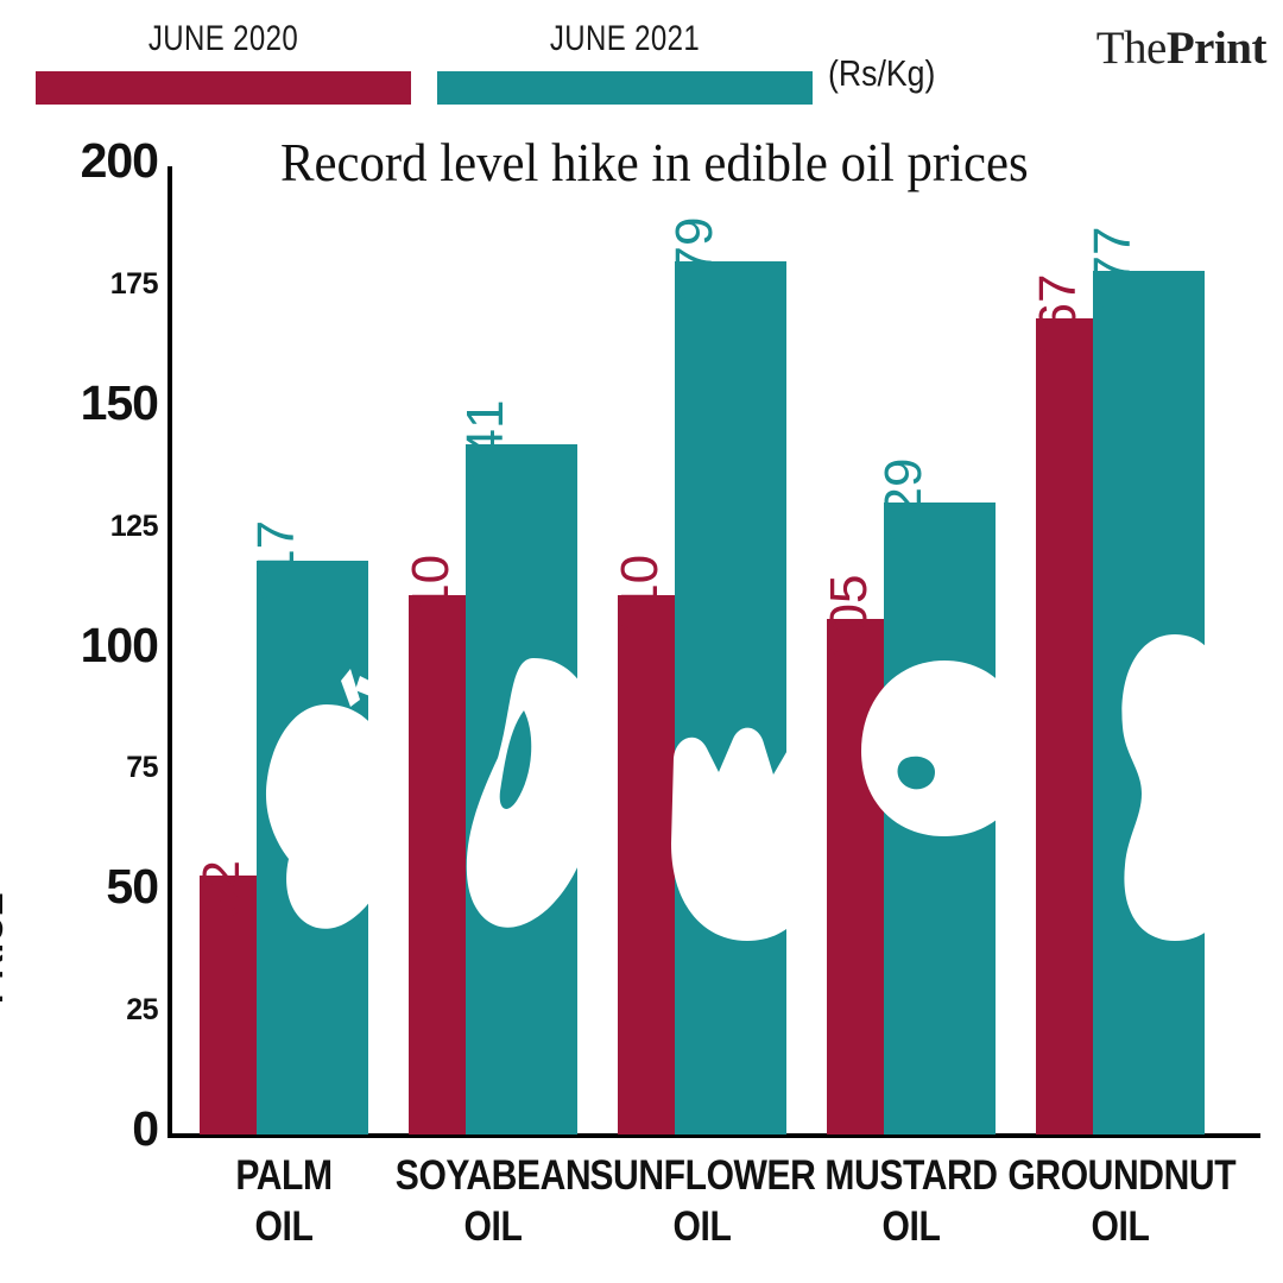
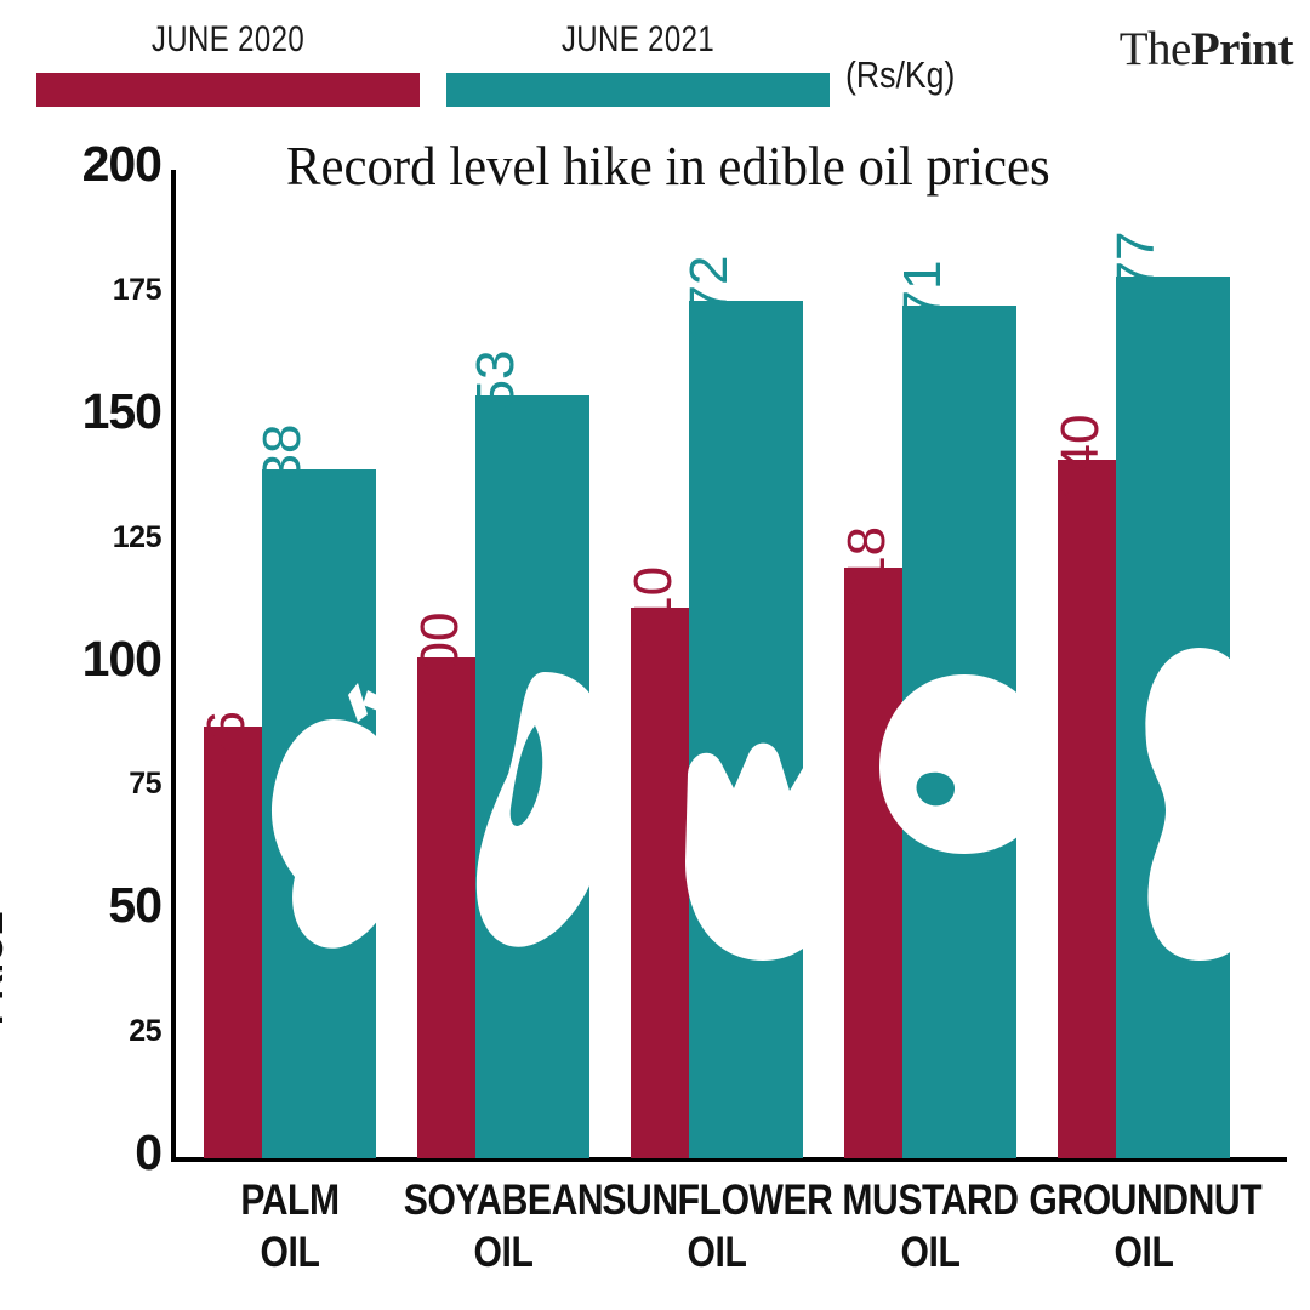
JUNE 2020/PALM OIL: 52 -> 86
JUNE 2021/PALM OIL: 117 -> 138
JUNE 2020/SOYABEAN OIL: 110 -> 100
JUNE 2021/SOYABEAN OIL: 141 -> 153
JUNE 2021/SUNFLOWER OIL: 179 -> 172
JUNE 2020/MUSTARD OIL: 105 -> 118
JUNE 2021/MUSTARD OIL: 129 -> 171
JUNE 2020/GROUNDNUT OIL: 167 -> 140
